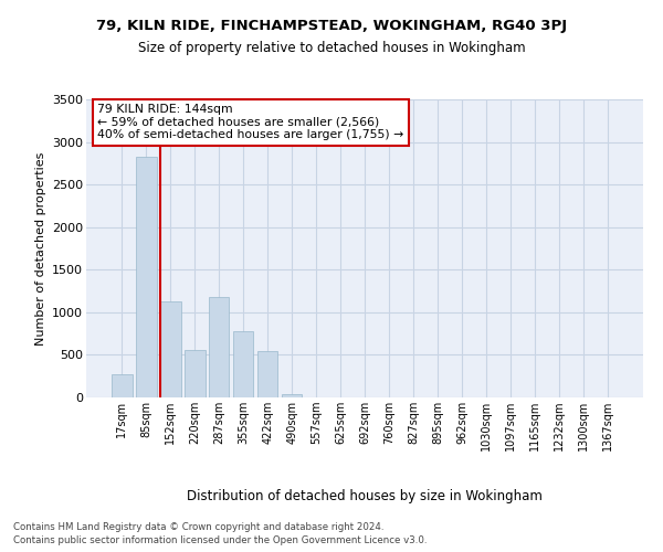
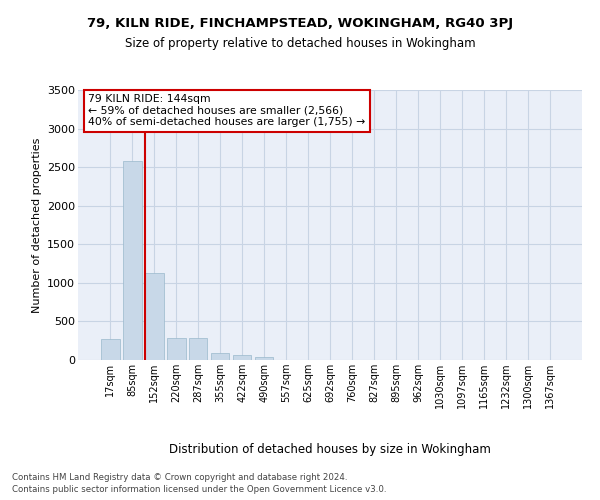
85sqm: 2820 -> 2580
220sqm: 560 -> 280
287sqm: 1180 -> 280
355sqm: 780 -> 100
422sqm: 540 -> 60
